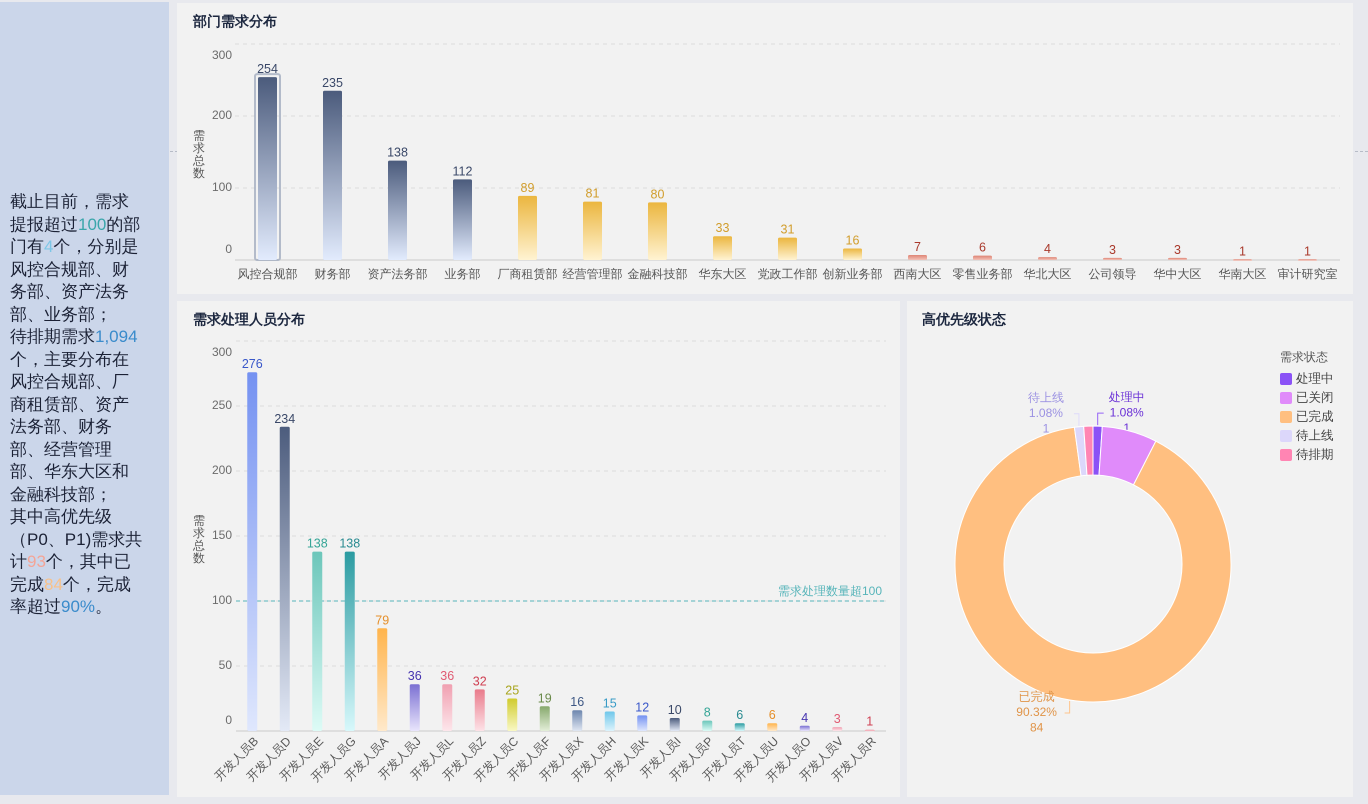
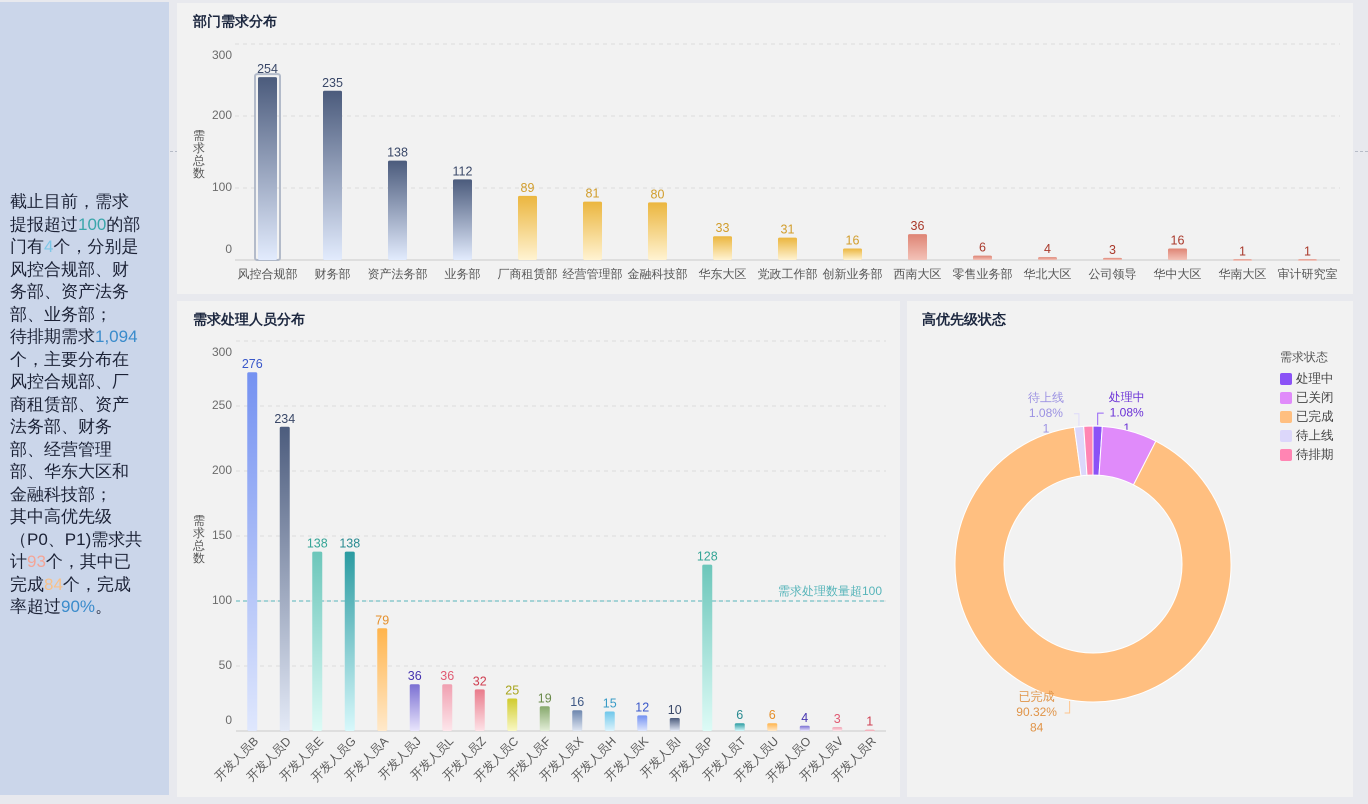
部门需求分布/西南大区: 7 -> 36
部门需求分布/华中大区: 3 -> 16
需求处理人员分布/开发人员P: 8 -> 128
